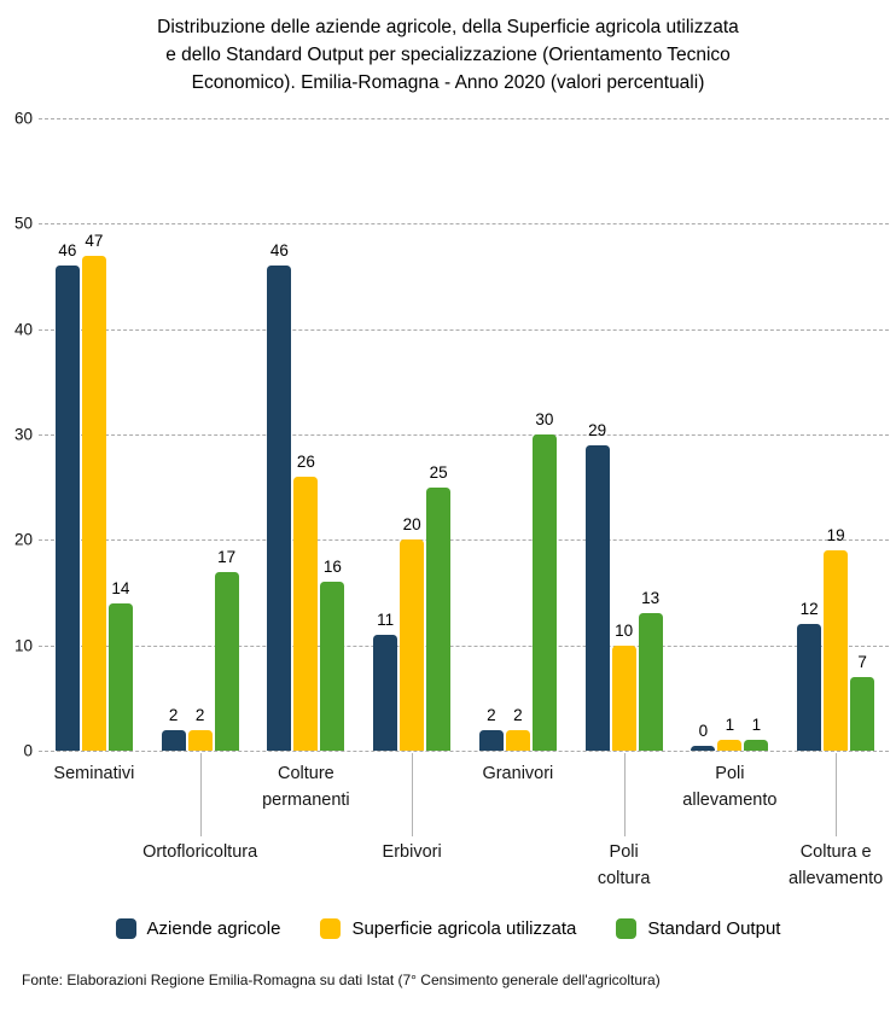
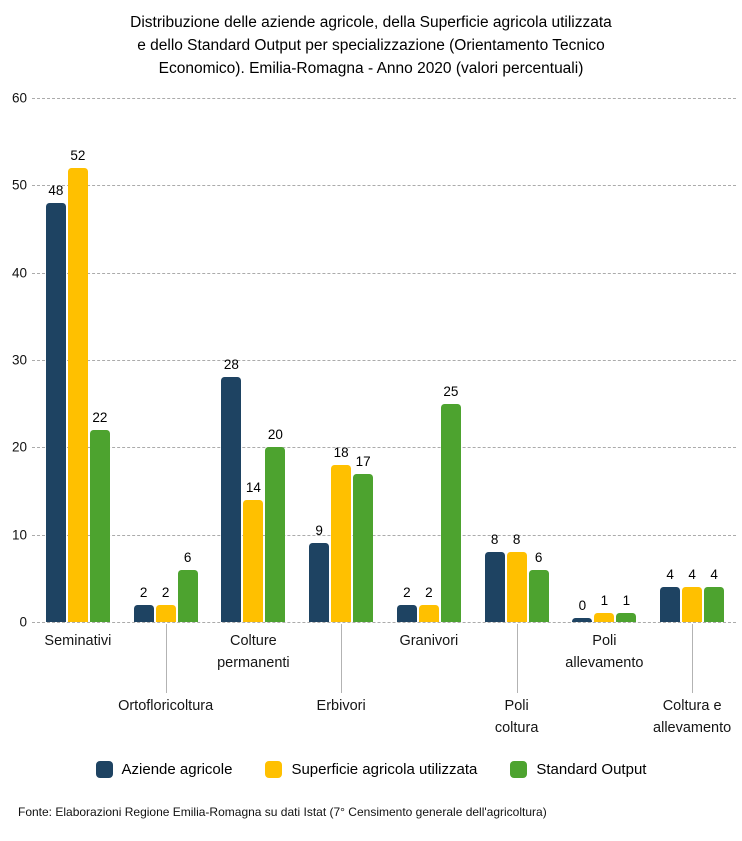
Aziende agricole/Seminativi: 46 -> 48
Superficie agricola utilizzata/Seminativi: 47 -> 52
Standard Output/Seminativi: 14 -> 22
Standard Output/Ortofloricoltura: 17 -> 6
Aziende agricole/Colture permanenti: 46 -> 28
Superficie agricola utilizzata/Colture permanenti: 26 -> 14
Standard Output/Colture permanenti: 16 -> 20
Aziende agricole/Erbivori: 11 -> 9
Superficie agricola utilizzata/Erbivori: 20 -> 18
Standard Output/Erbivori: 25 -> 17
Standard Output/Granivori: 30 -> 25
Aziende agricole/Poli coltura: 29 -> 8
Superficie agricola utilizzata/Poli coltura: 10 -> 8
Standard Output/Poli coltura: 13 -> 6
Aziende agricole/Coltura e allevamento: 12 -> 4
Superficie agricola utilizzata/Coltura e allevamento: 19 -> 4
Standard Output/Coltura e allevamento: 7 -> 4
